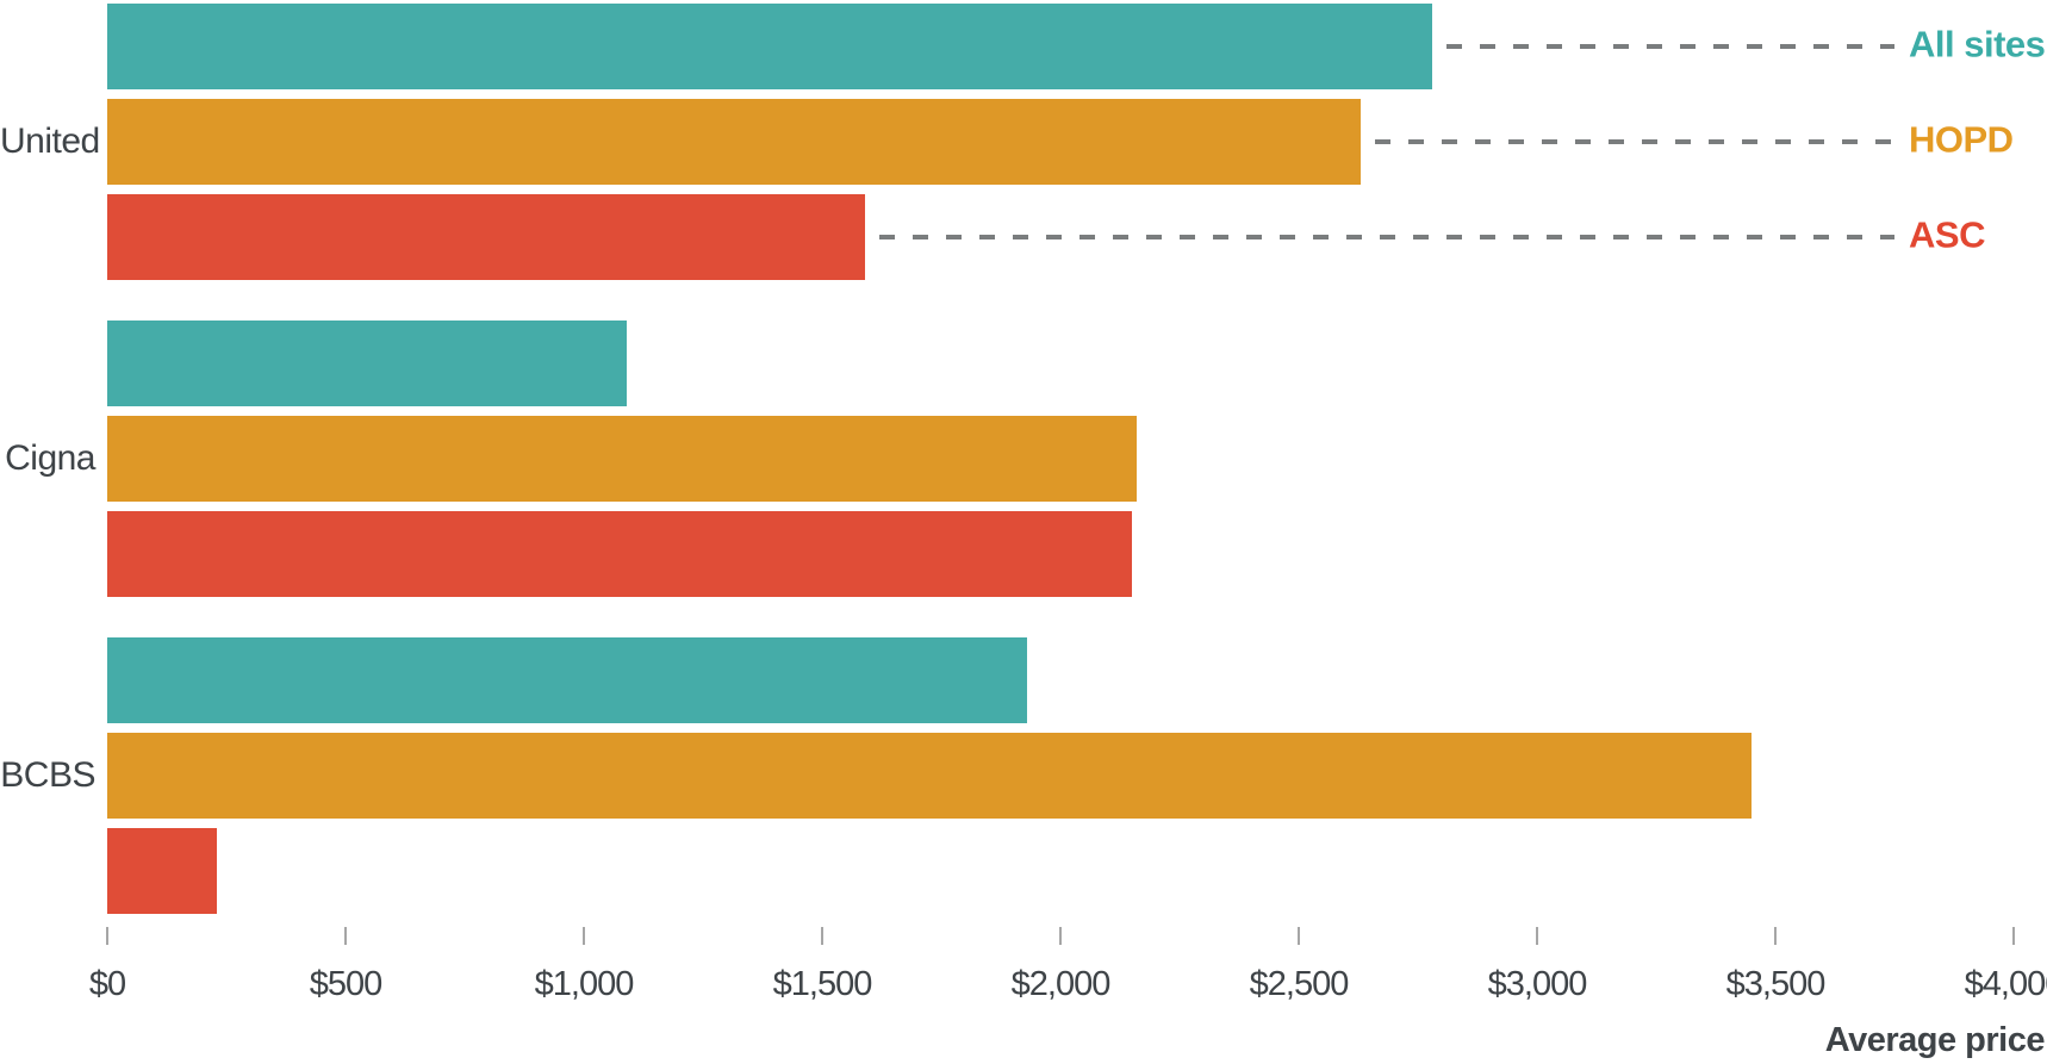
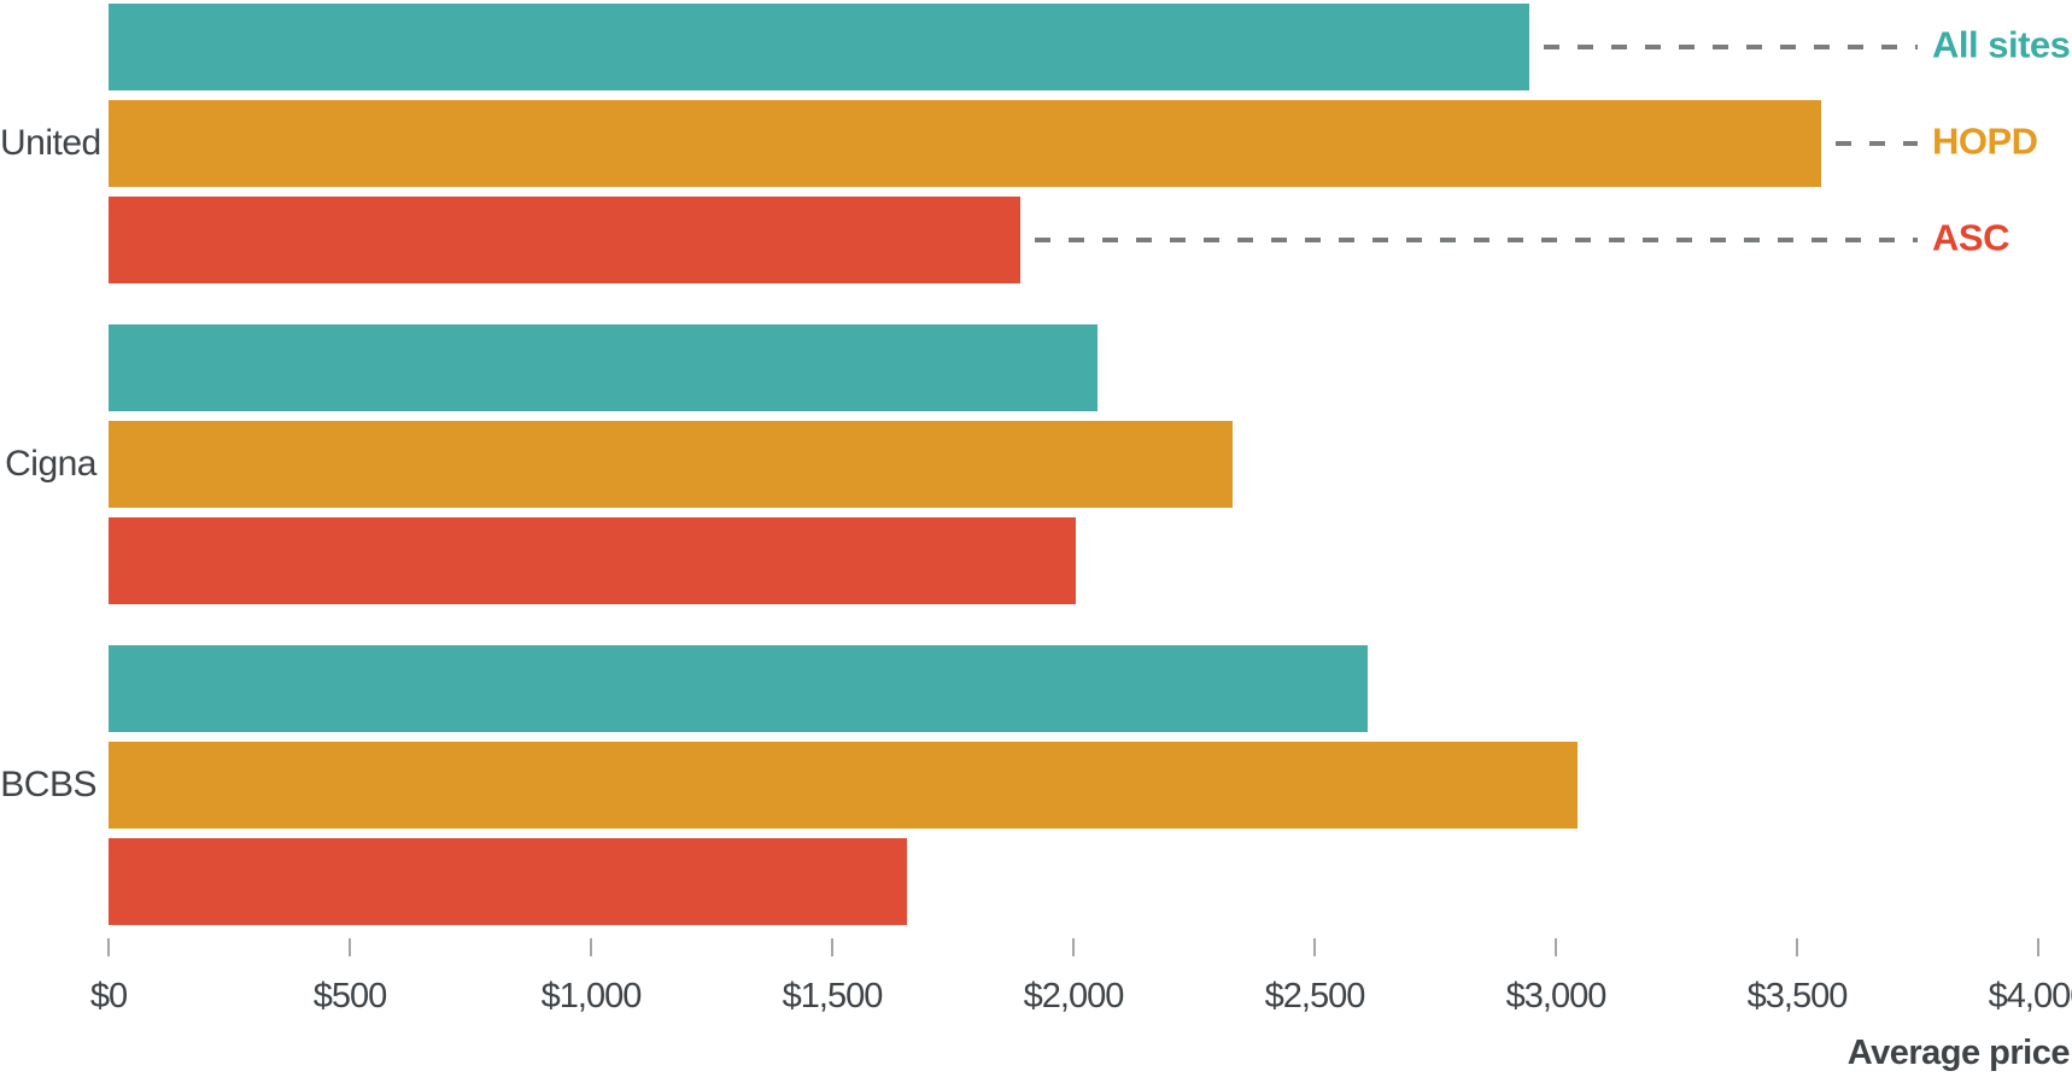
All sites/United: $2780 -> $2940
HOPD/United: $2630 -> $3550
ASC/United: $1590 -> $1890
All sites/Cigna: $1090 -> $2050
HOPD/Cigna: $2160 -> $2330
ASC/Cigna: $2150 -> $2000
All sites/BCBS: $1930 -> $2610
HOPD/BCBS: $3450 -> $3040
ASC/BCBS: $230 -> $1660
